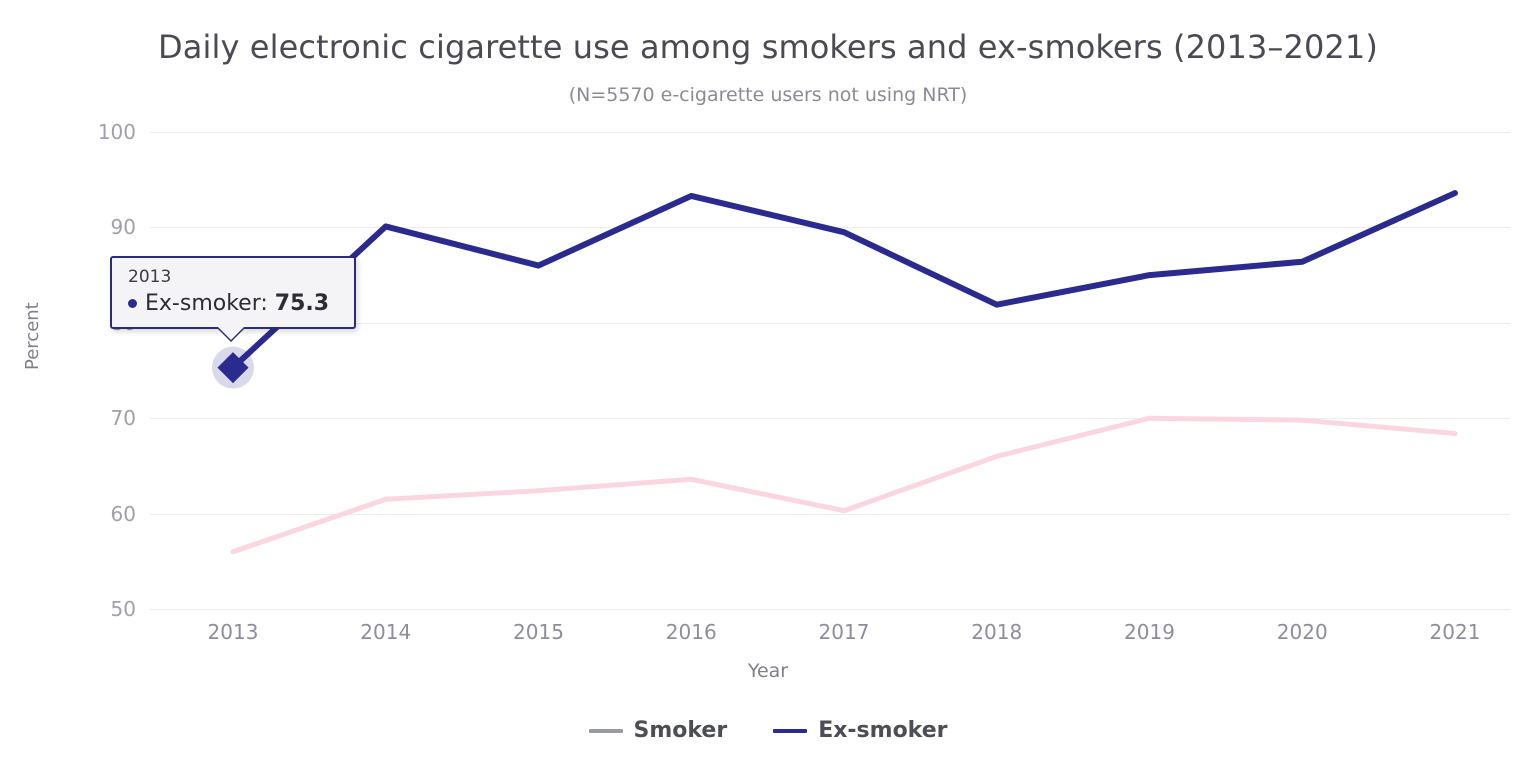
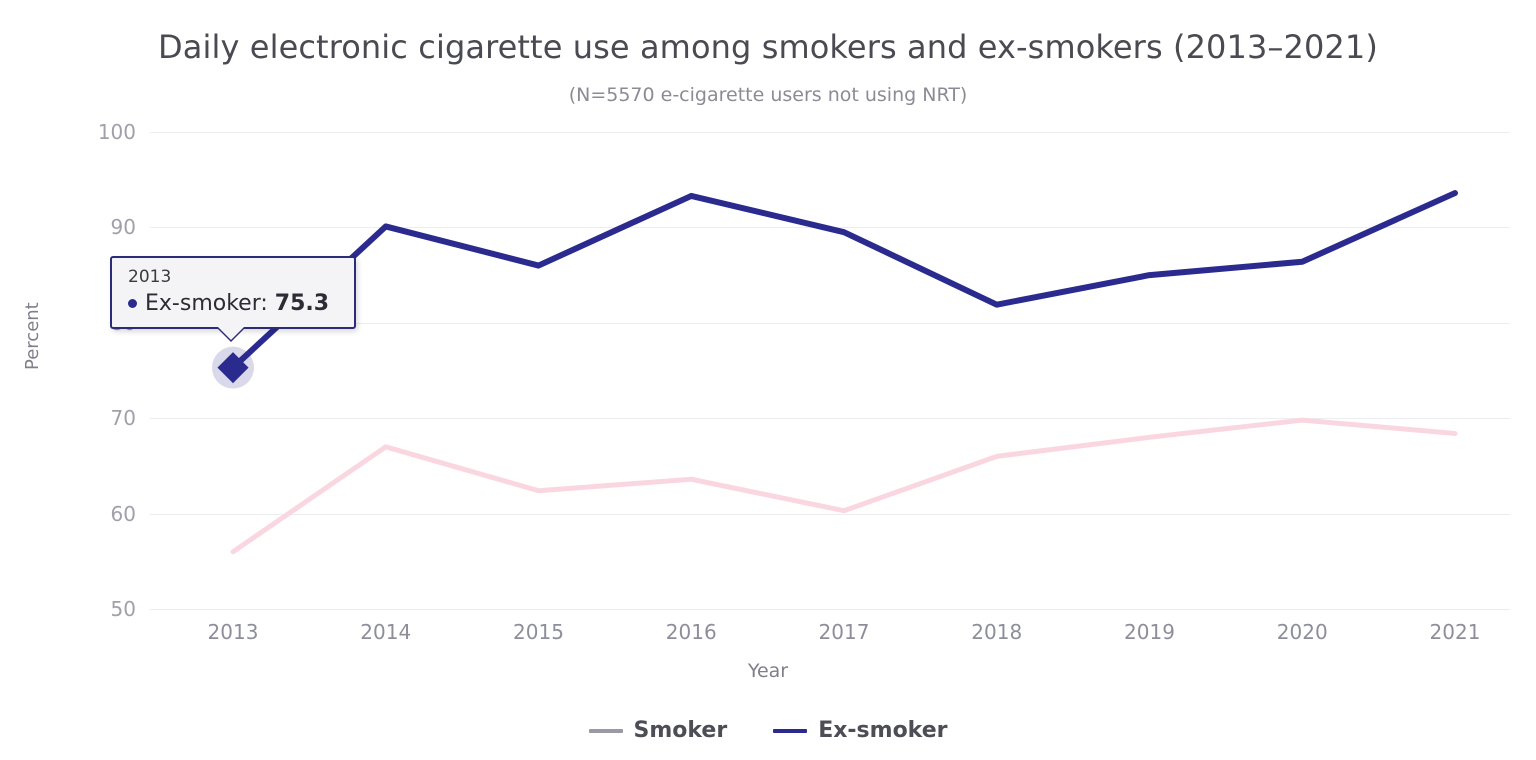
Smoker/2014: 62 -> 67
Smoker/2019: 70 -> 68
